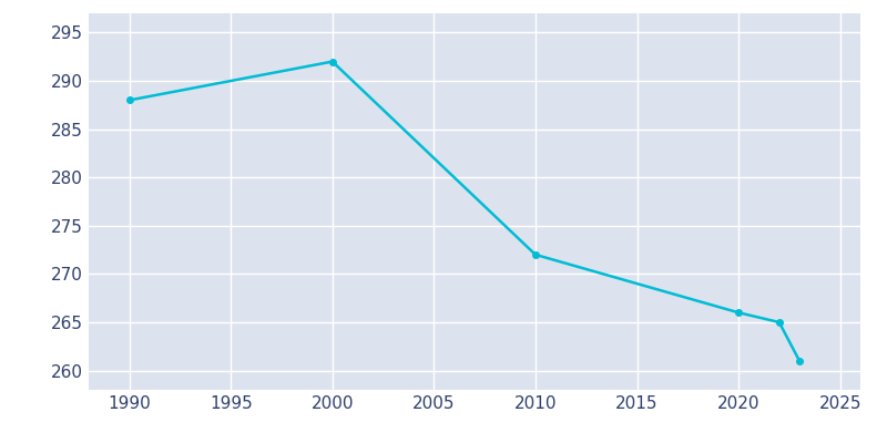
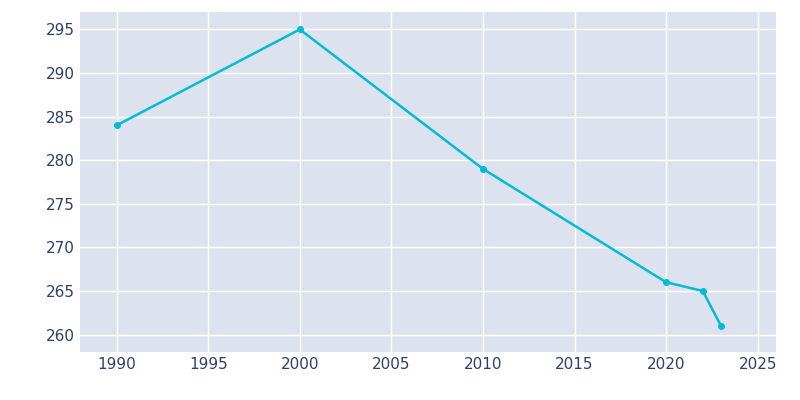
1990: 288 -> 284
2000: 292 -> 295
2010: 272 -> 279
